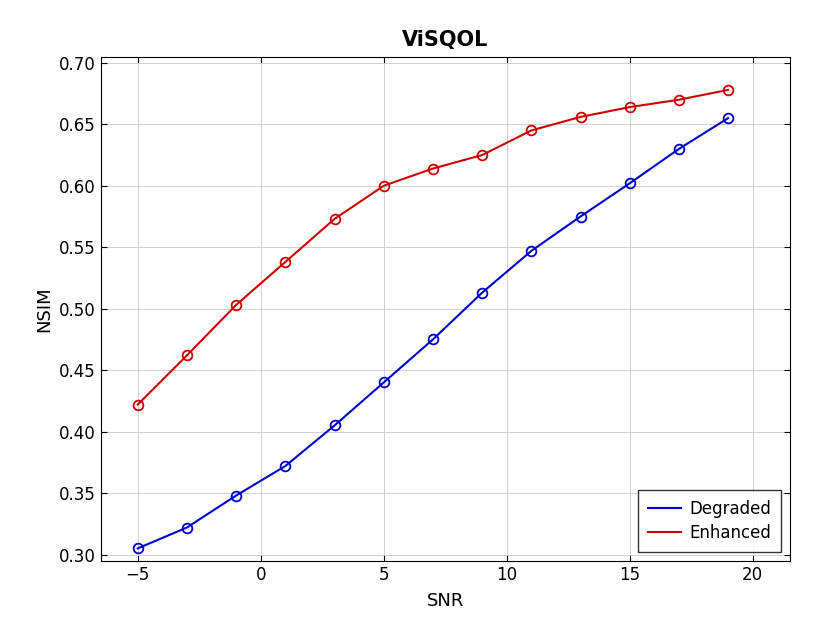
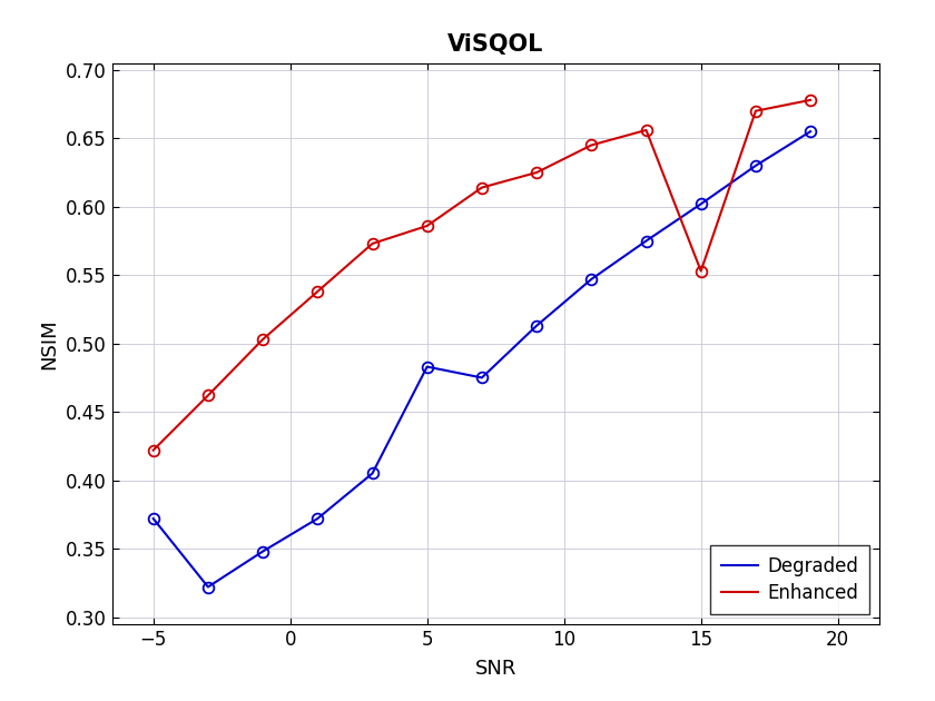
Degraded/−5: 0.305 -> 0.372
Degraded/5: 0.440 -> 0.483
Enhanced/5: 0.600 -> 0.586
Enhanced/15: 0.664 -> 0.553
